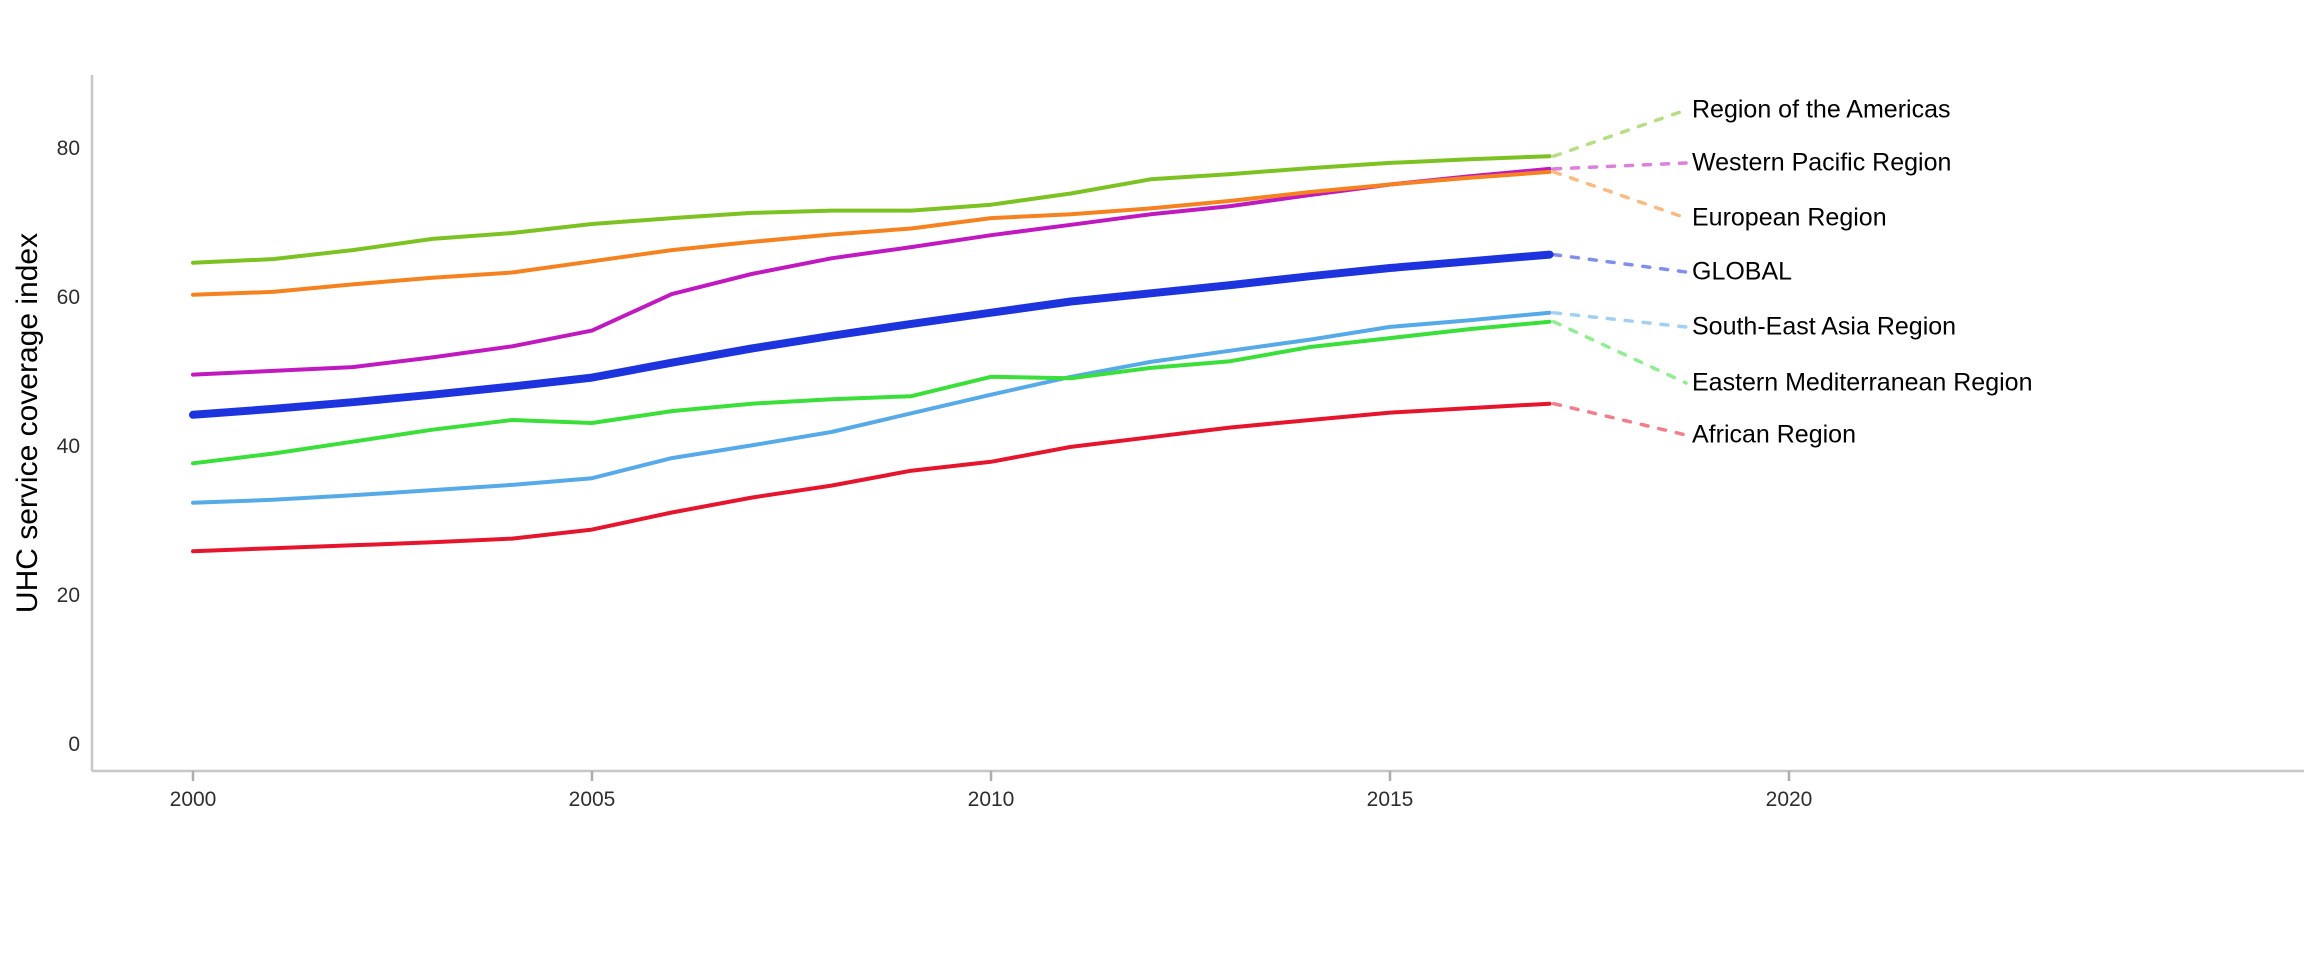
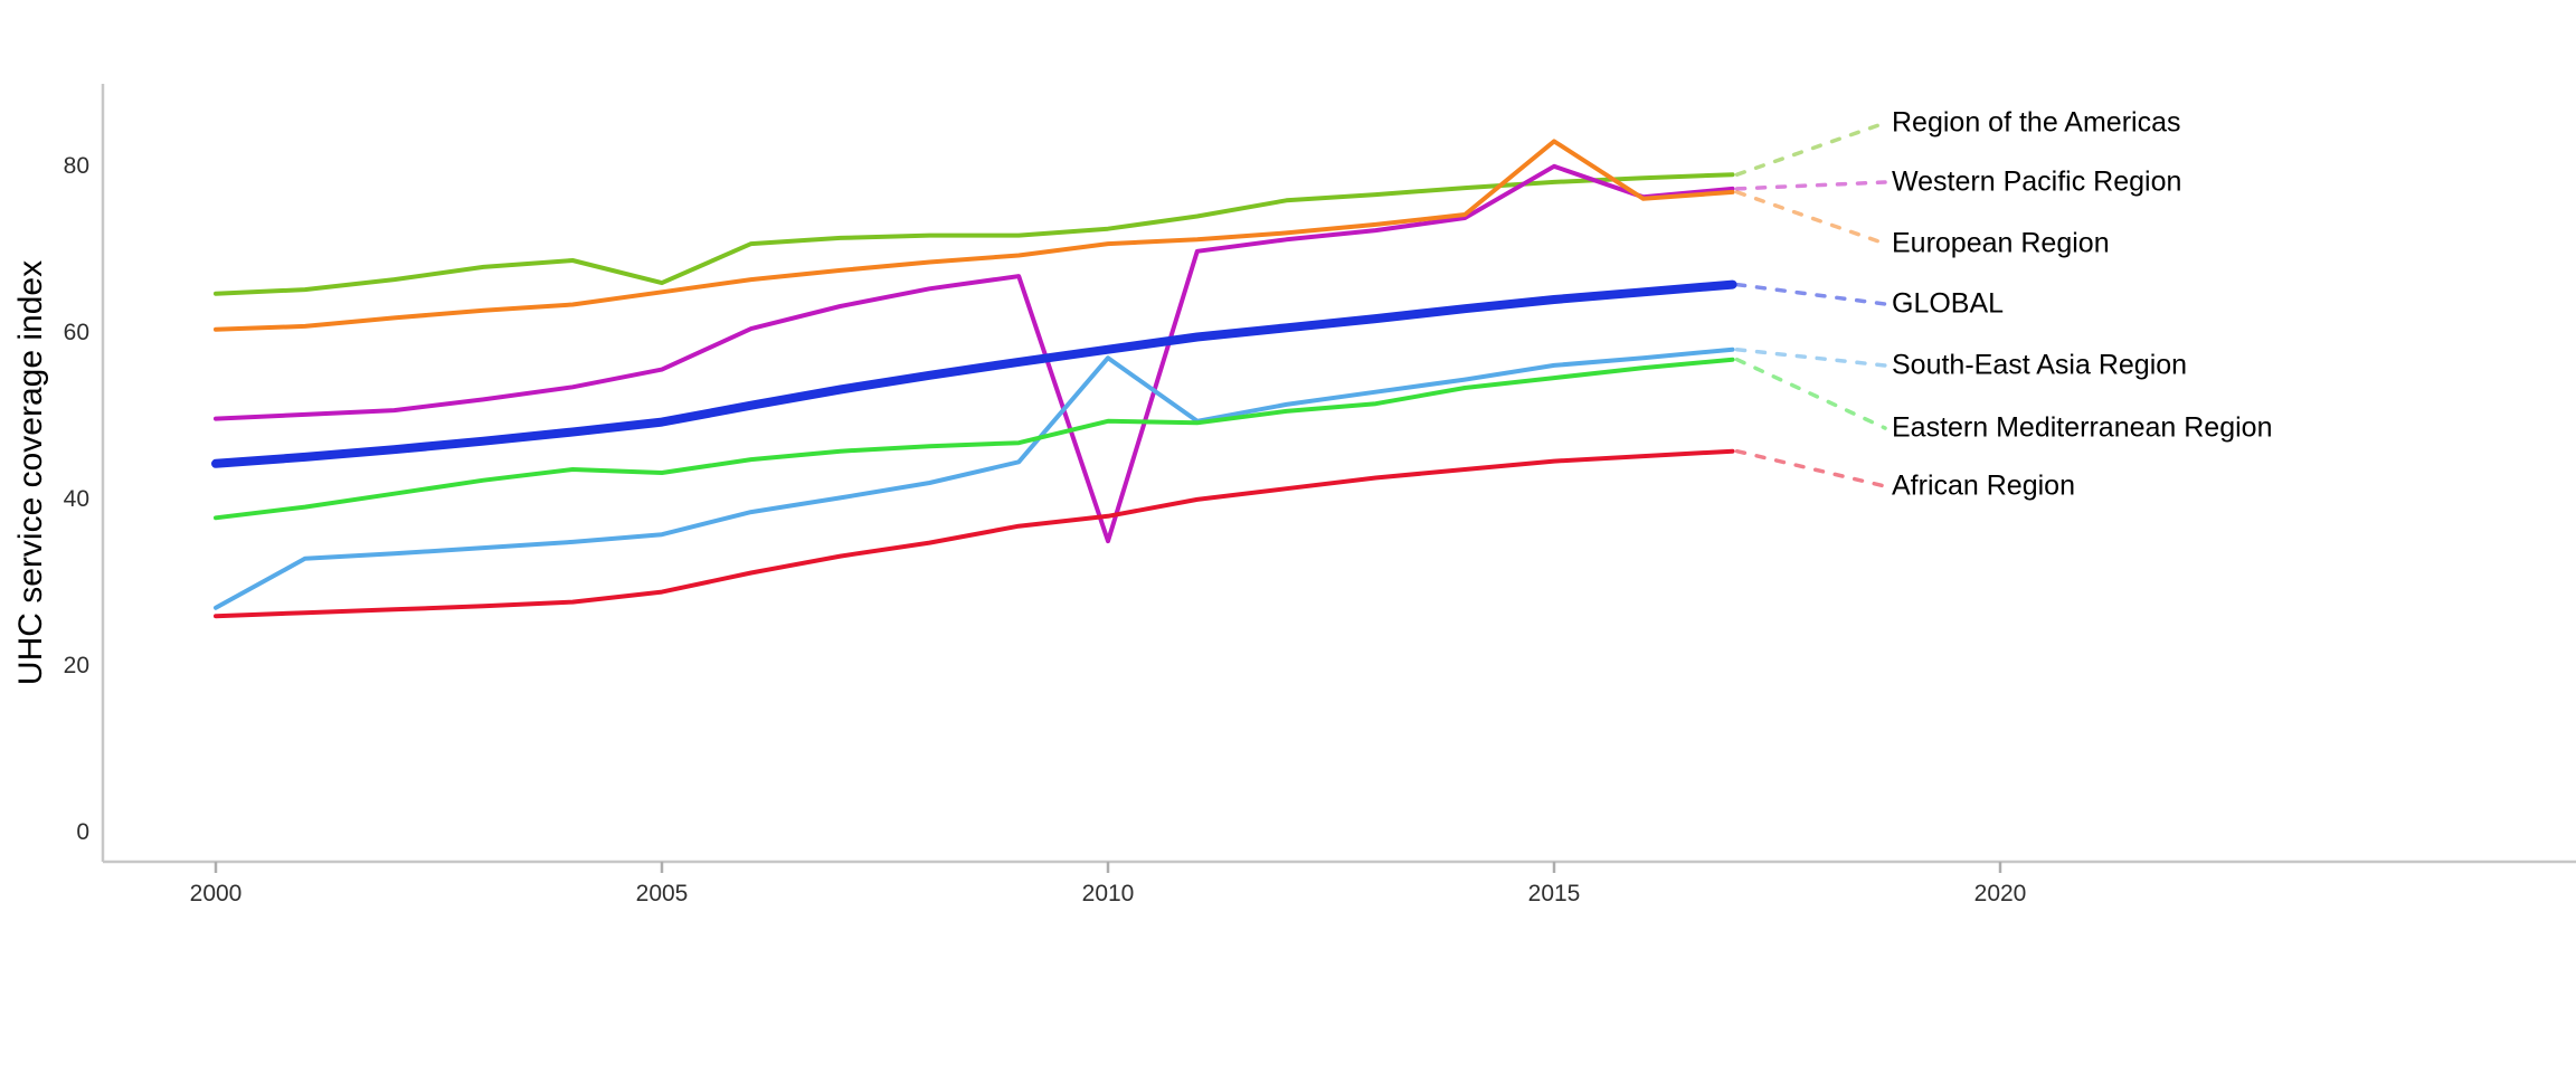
South-East Asia Region/2000: 32 -> 27
Region of the Americas/2005: 70 -> 66
Western Pacific Region/2010: 68 -> 35
South-East Asia Region/2010: 47 -> 57
Western Pacific Region/2015: 75 -> 80
European Region/2015: 75 -> 83
